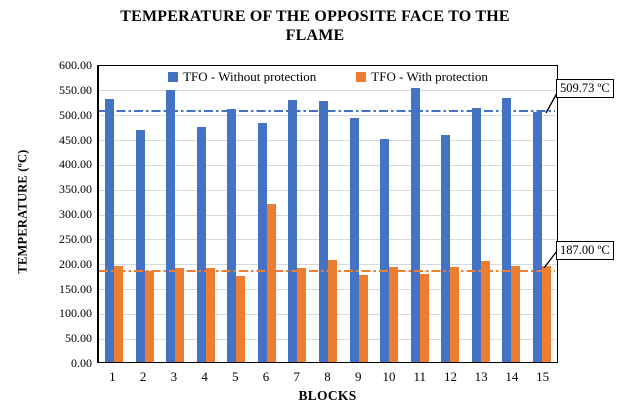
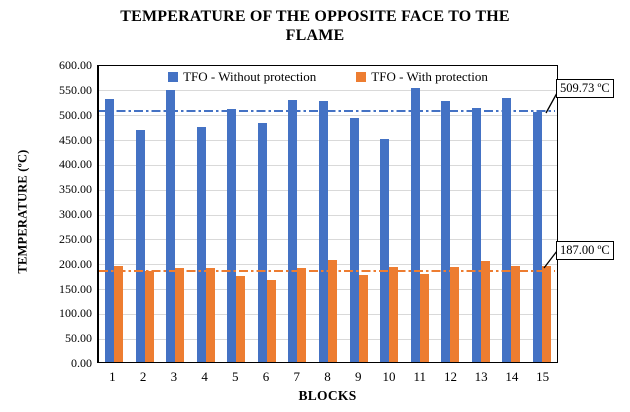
TFO - With protection/6: 320 -> 170
TFO - Without protection/12: 460 -> 530
